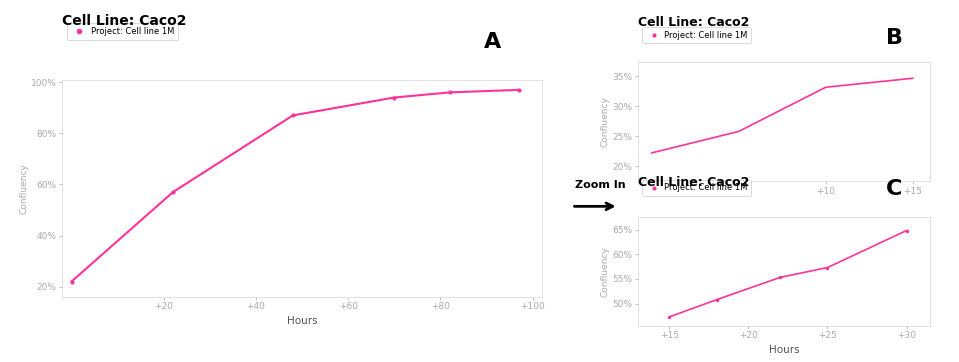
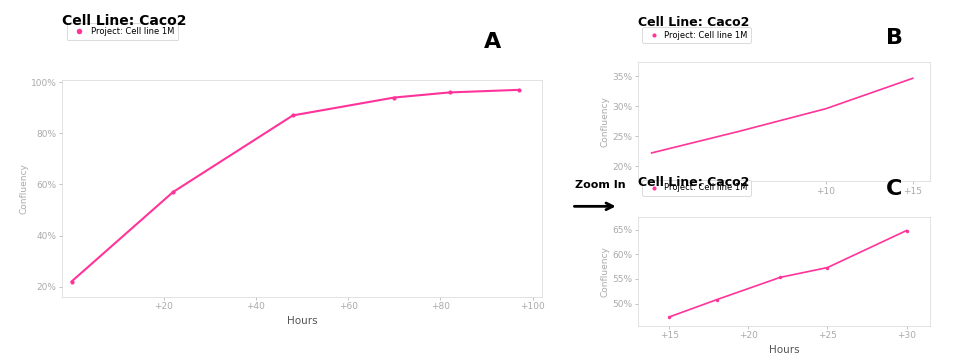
+10: 33.2% -> 29.6%
